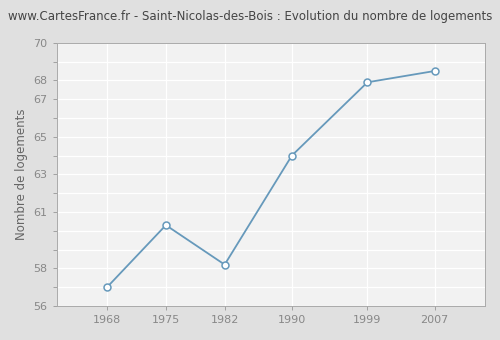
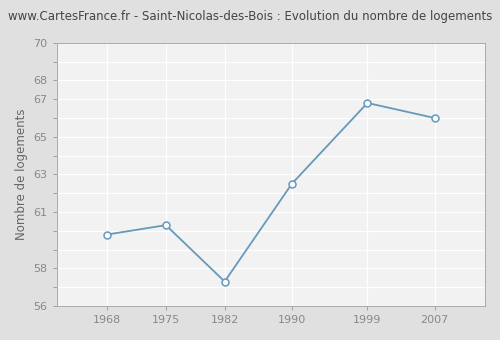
1968: 57.0 -> 59.8
1982: 58.2 -> 57.3
1990: 64.0 -> 62.5
1999: 67.9 -> 66.8
2007: 68.5 -> 66.0
